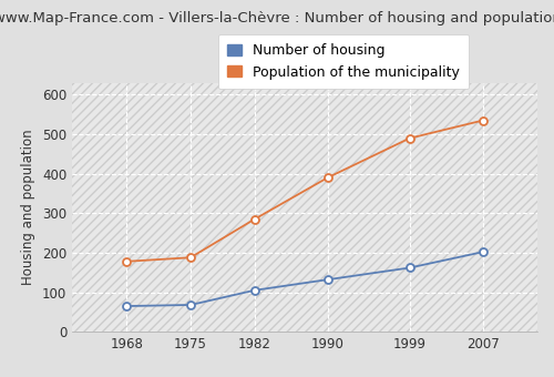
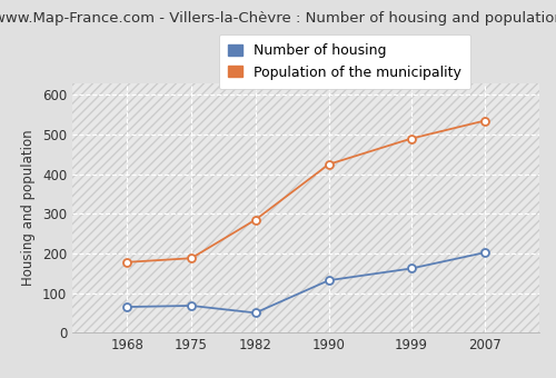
Number of housing/1982: 105 -> 50
Population of the municipality/1990: 390 -> 425
